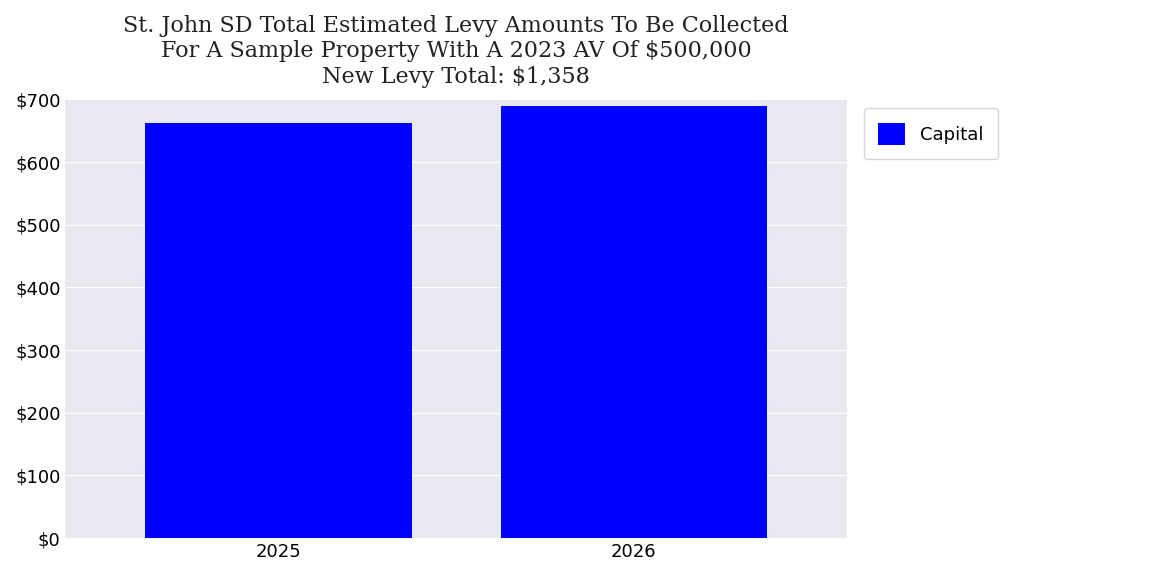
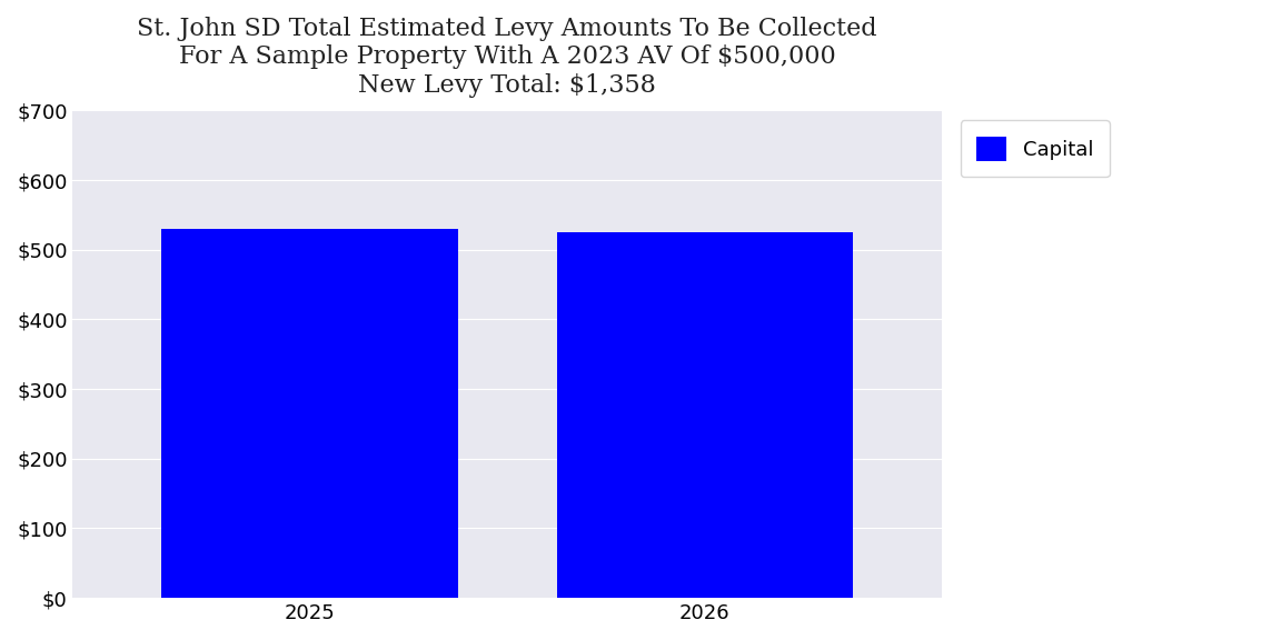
2025: $662 -> $530
2026: $690 -> $526
